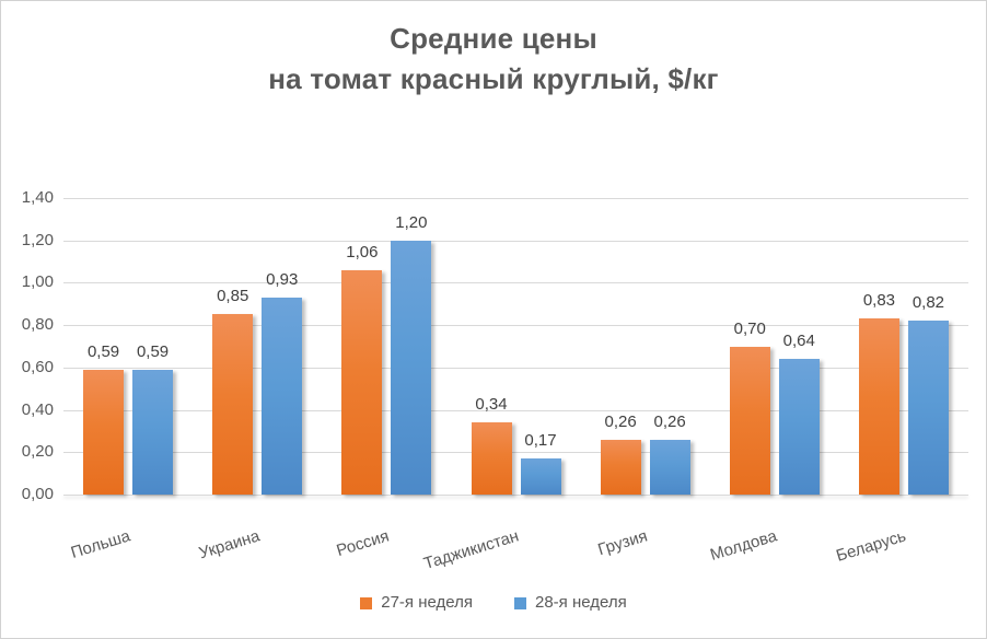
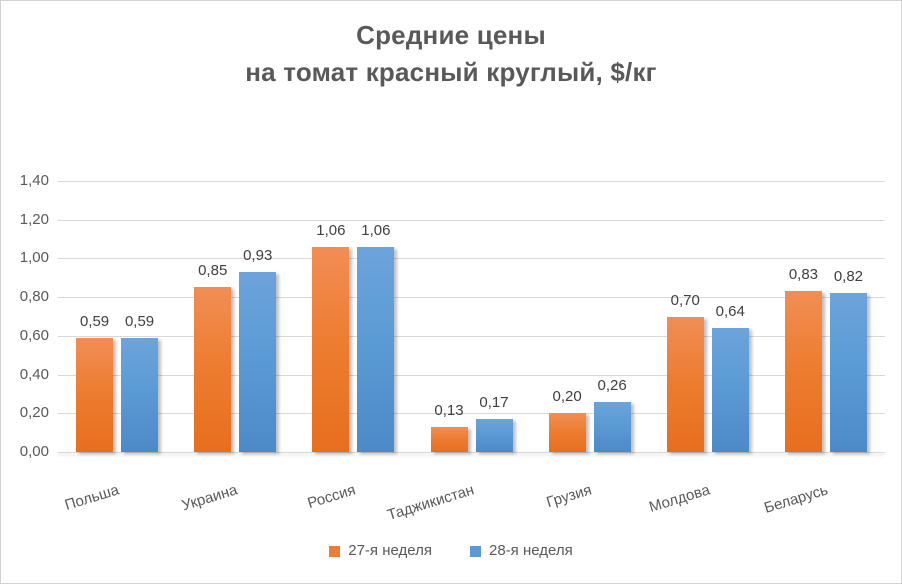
28-я неделя/Россия: 1,20 -> 1,06
27-я неделя/Таджикистан: 0,34 -> 0,13
27-я неделя/Грузия: 0,26 -> 0,20
